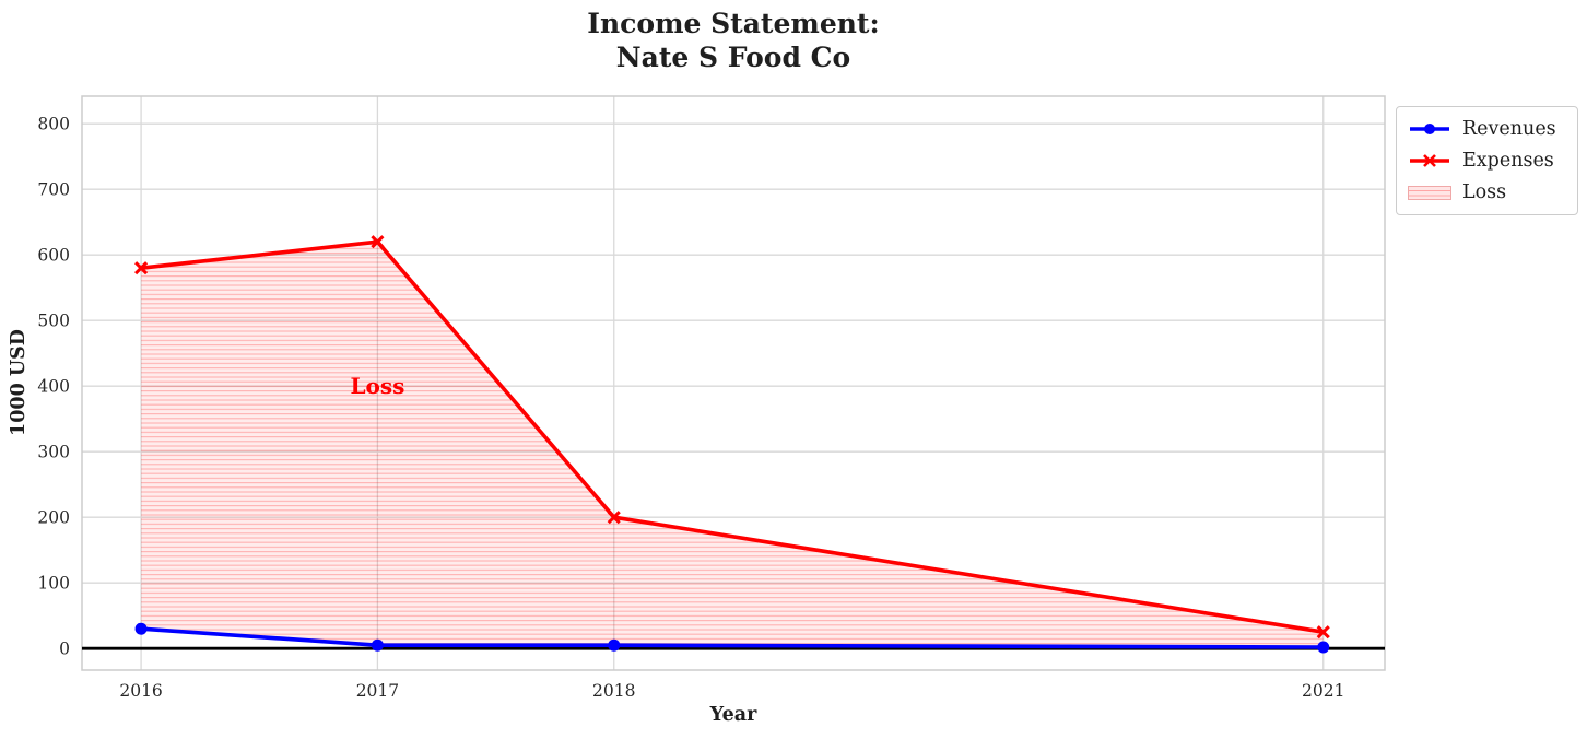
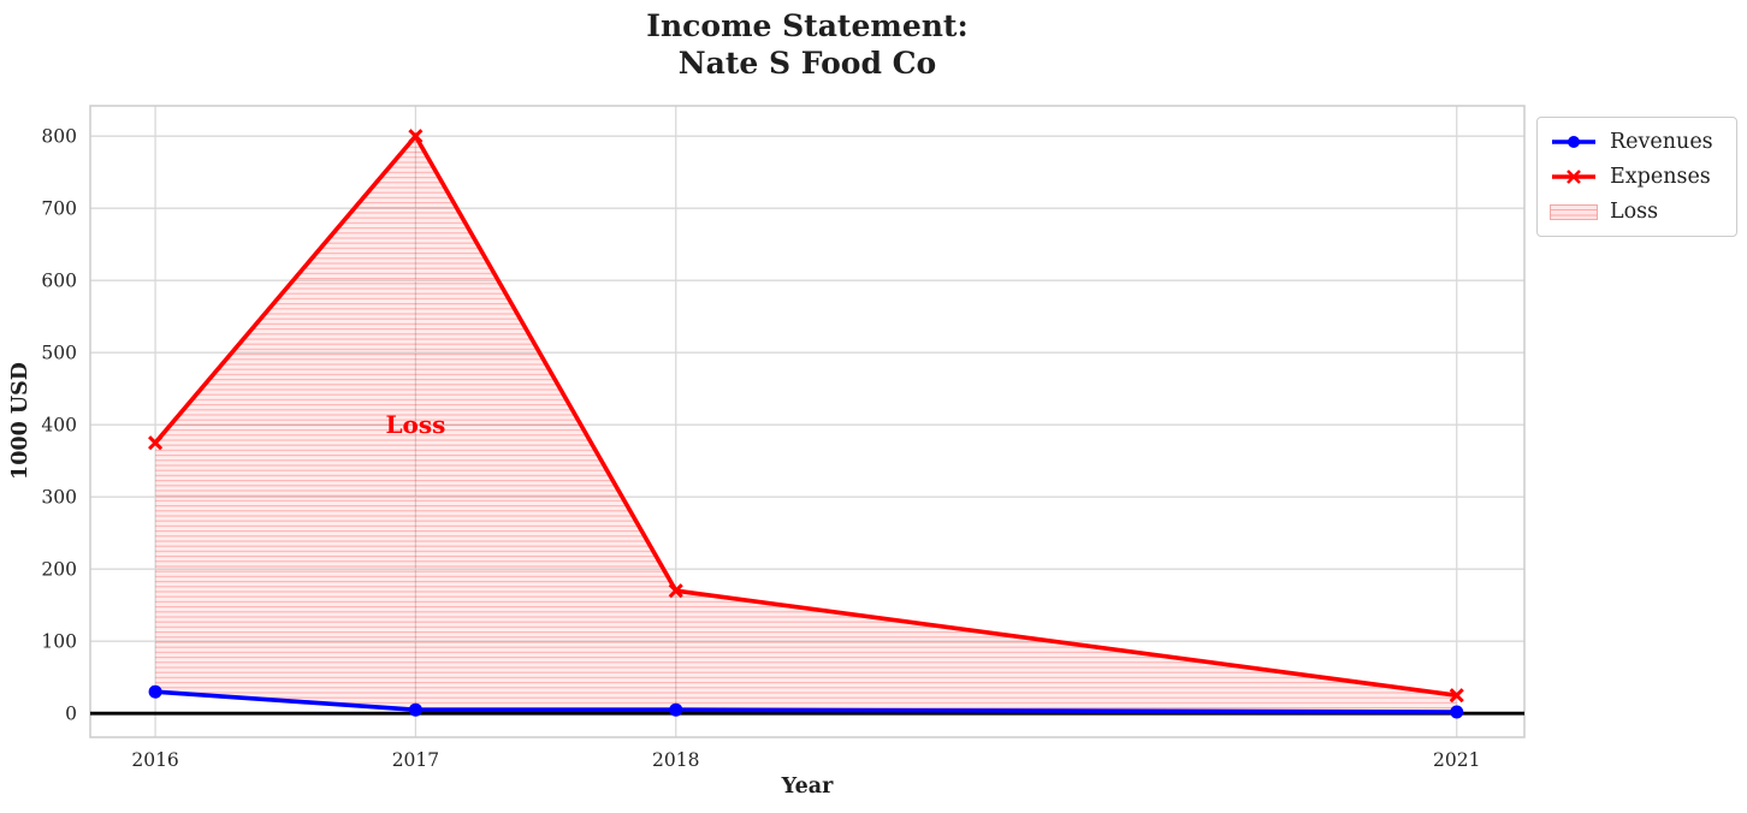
Expenses/2016: 580 -> 380
Expenses/2017: 620 -> 800
Expenses/2018: 200 -> 170
